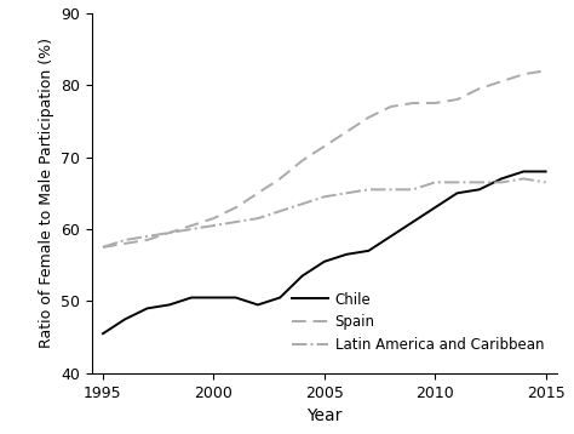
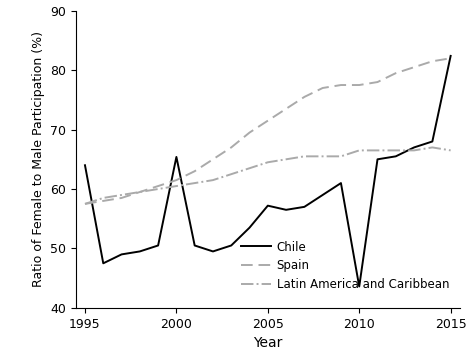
Chile/1995: 45.5 -> 64.0
Chile/2000: 50.5 -> 65.4
Chile/2005: 55.5 -> 57.2
Chile/2010: 63.0 -> 43.6
Chile/2015: 68.0 -> 82.4
